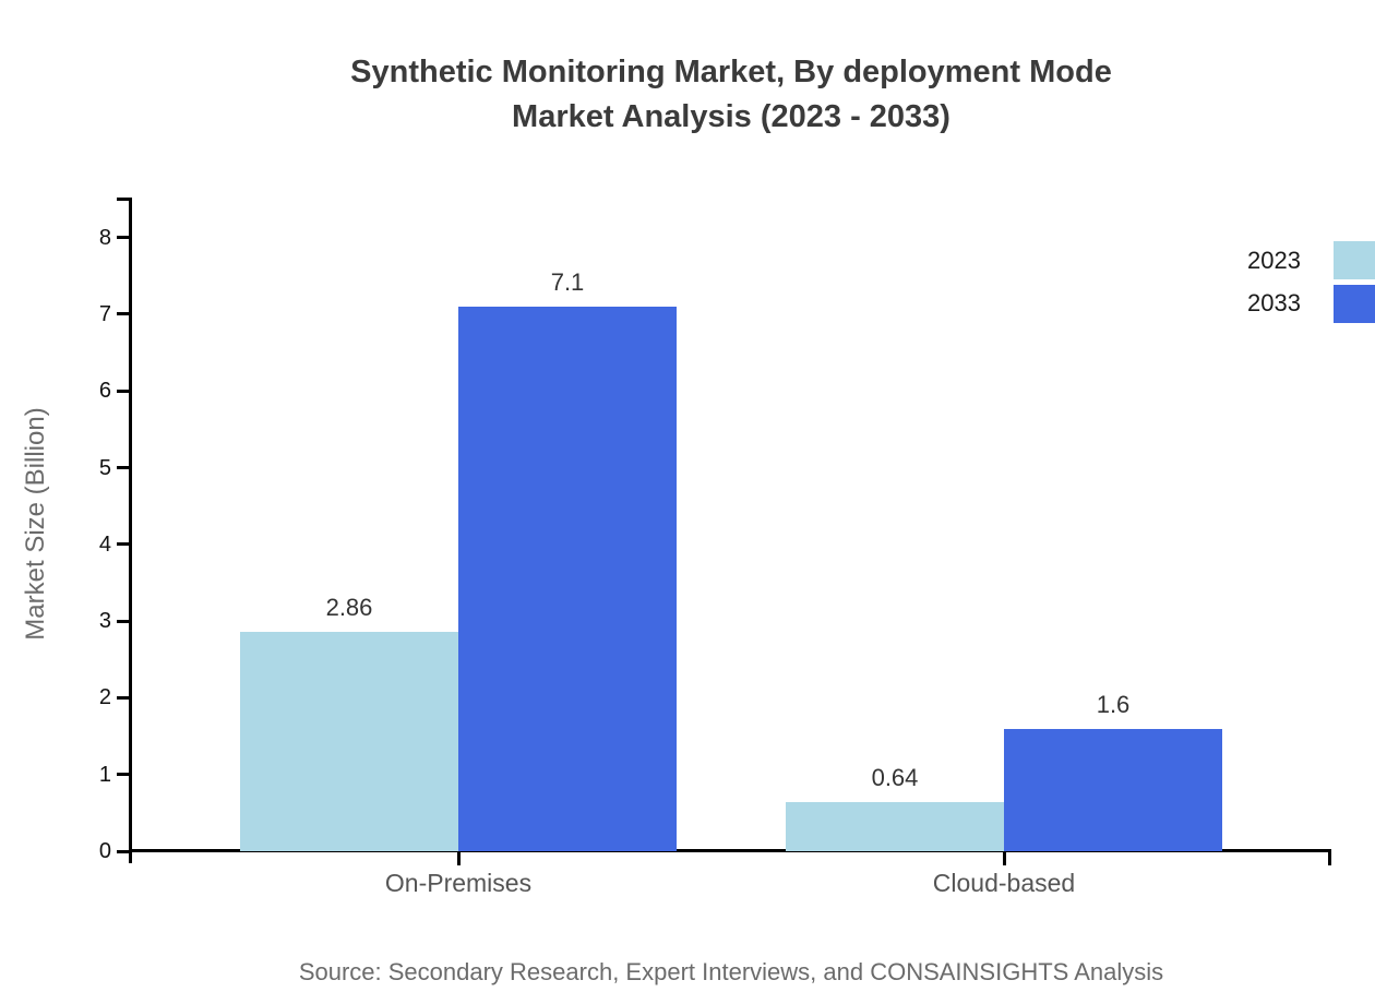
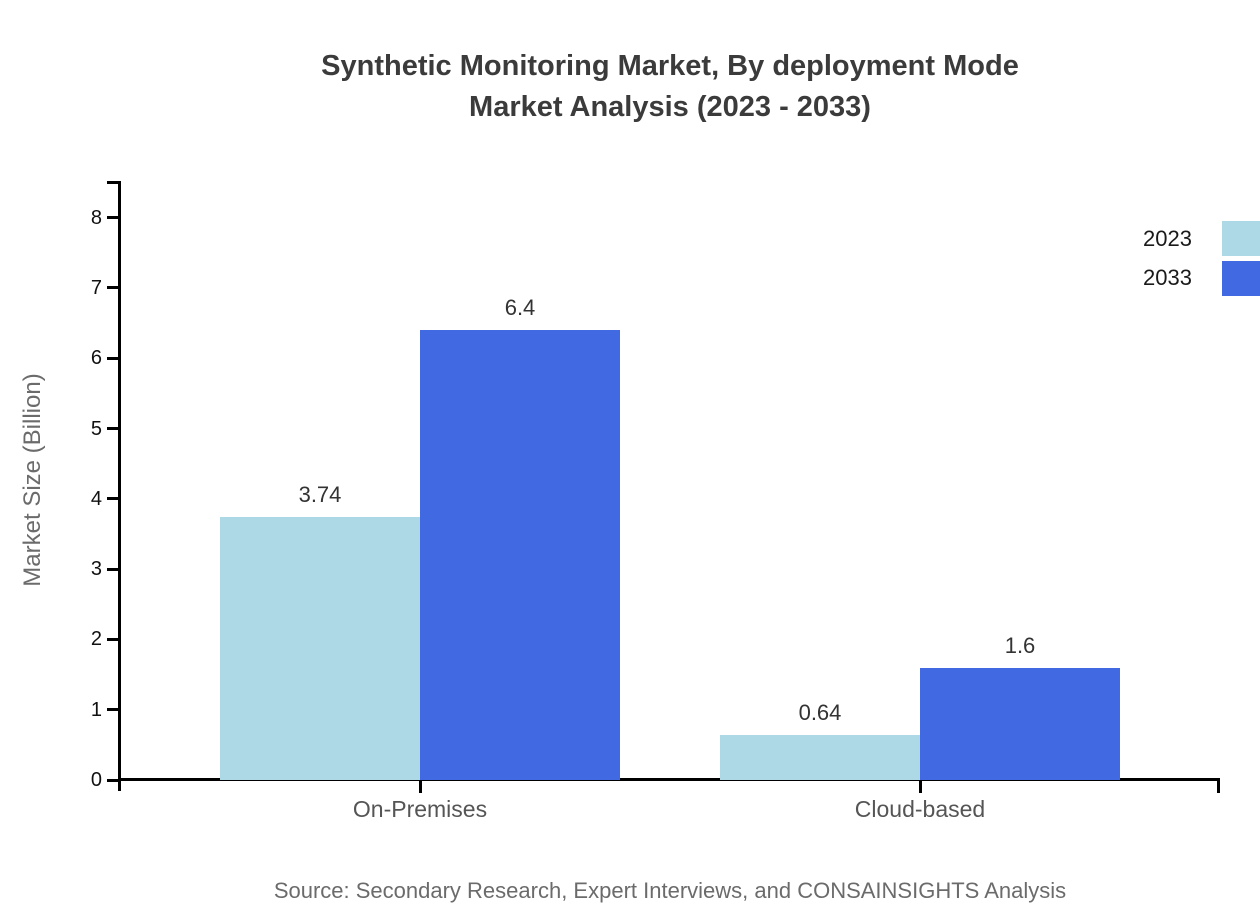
2023/On-Premises: 2.86 -> 3.74
2033/On-Premises: 7.1 -> 6.4
